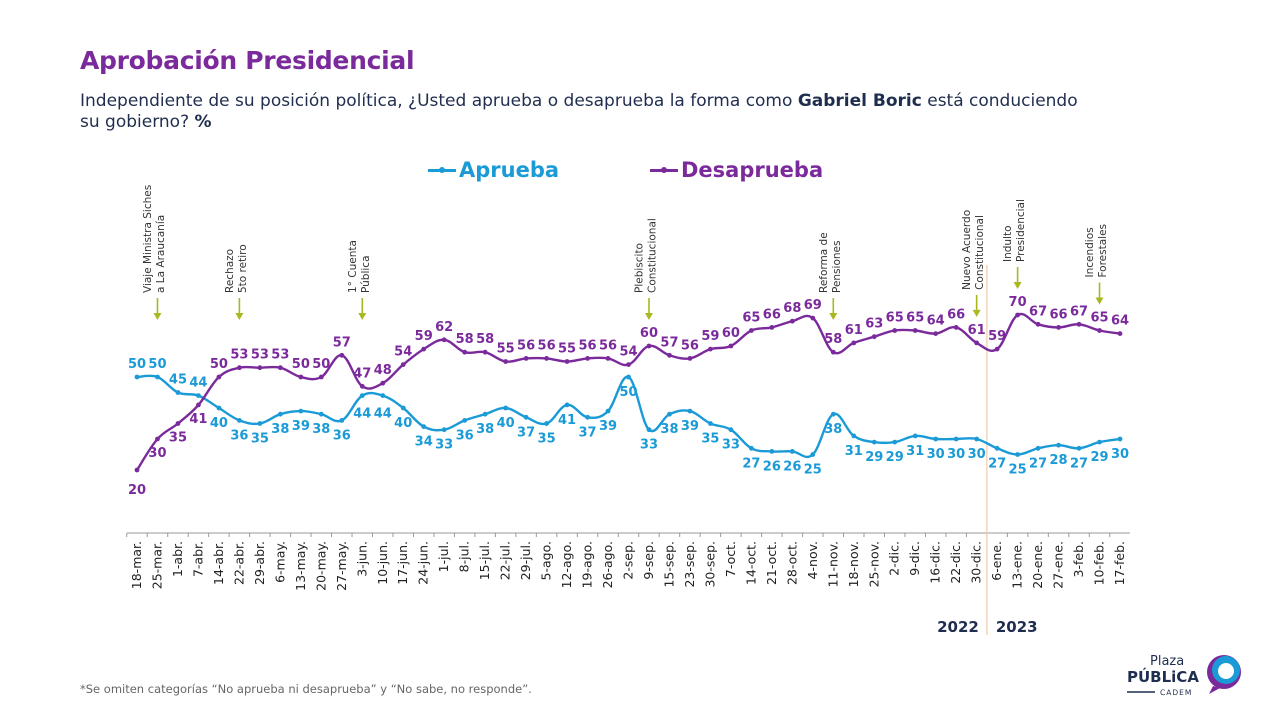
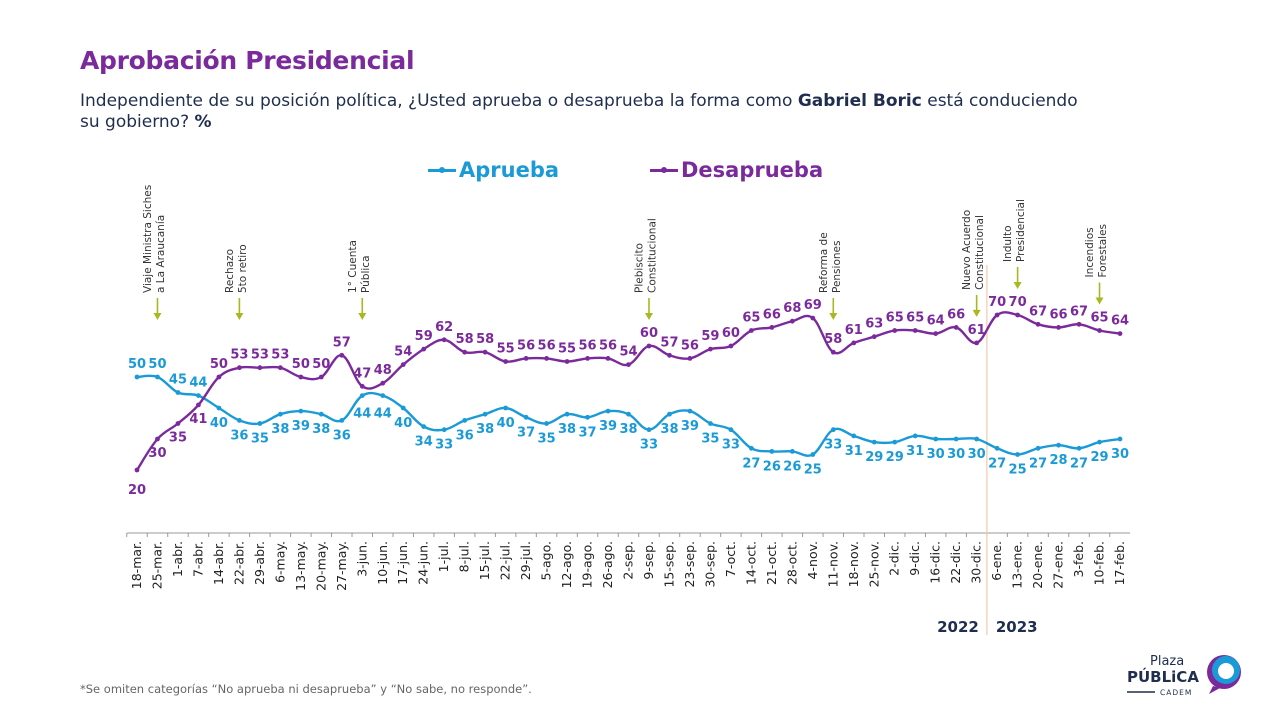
Aprueba/12-ago.: 41 -> 38
Aprueba/2-sep.: 50 -> 38
Aprueba/11-nov.: 38 -> 33
Desaprueba/6-ene.: 59 -> 70
